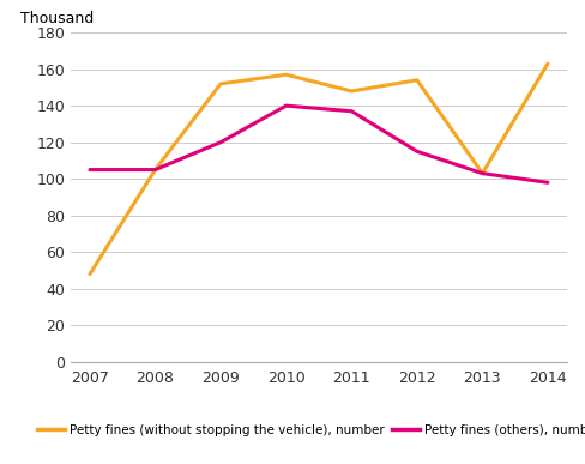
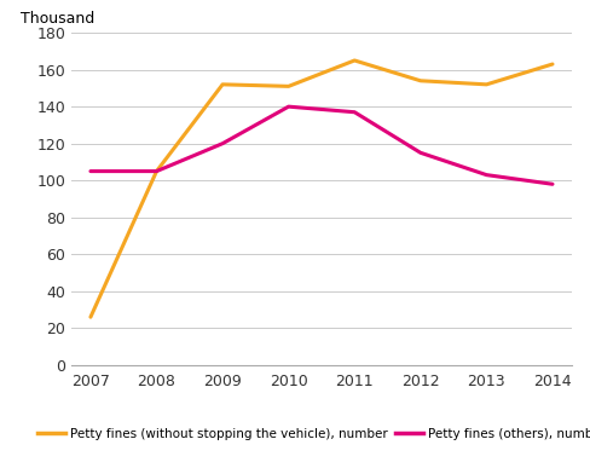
Petty fines (without stopping the vehicle), number/2007: 48 -> 26
Petty fines (without stopping the vehicle), number/2010: 157 -> 151
Petty fines (without stopping the vehicle), number/2011: 148 -> 165
Petty fines (without stopping the vehicle), number/2013: 103 -> 152
